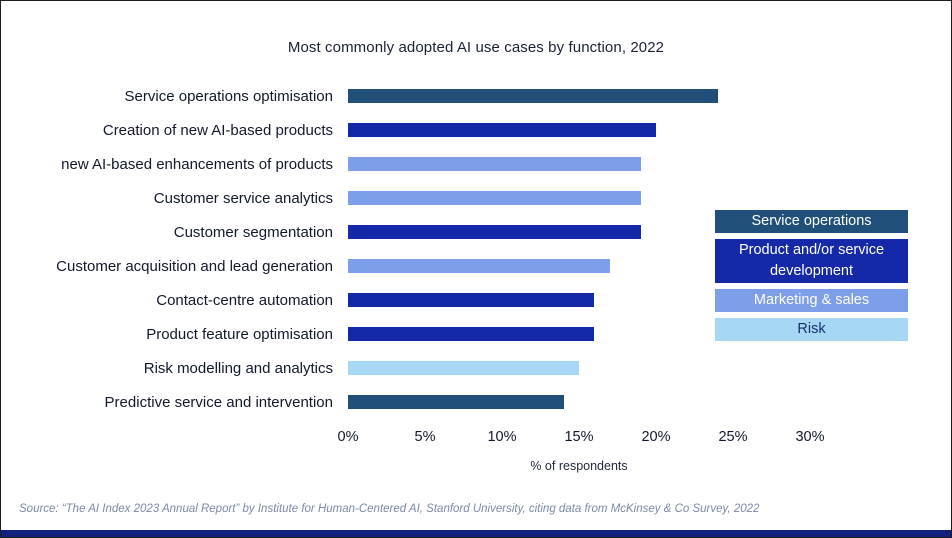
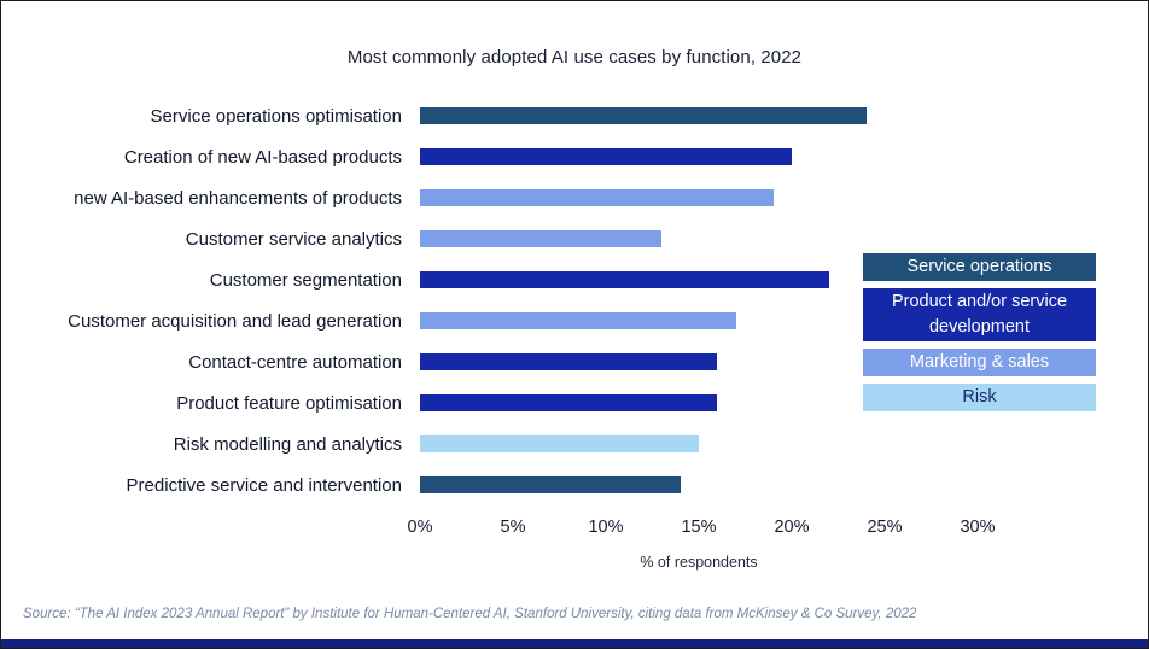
Customer service analytics: 19% -> 13%
Customer segmentation: 19% -> 22%
